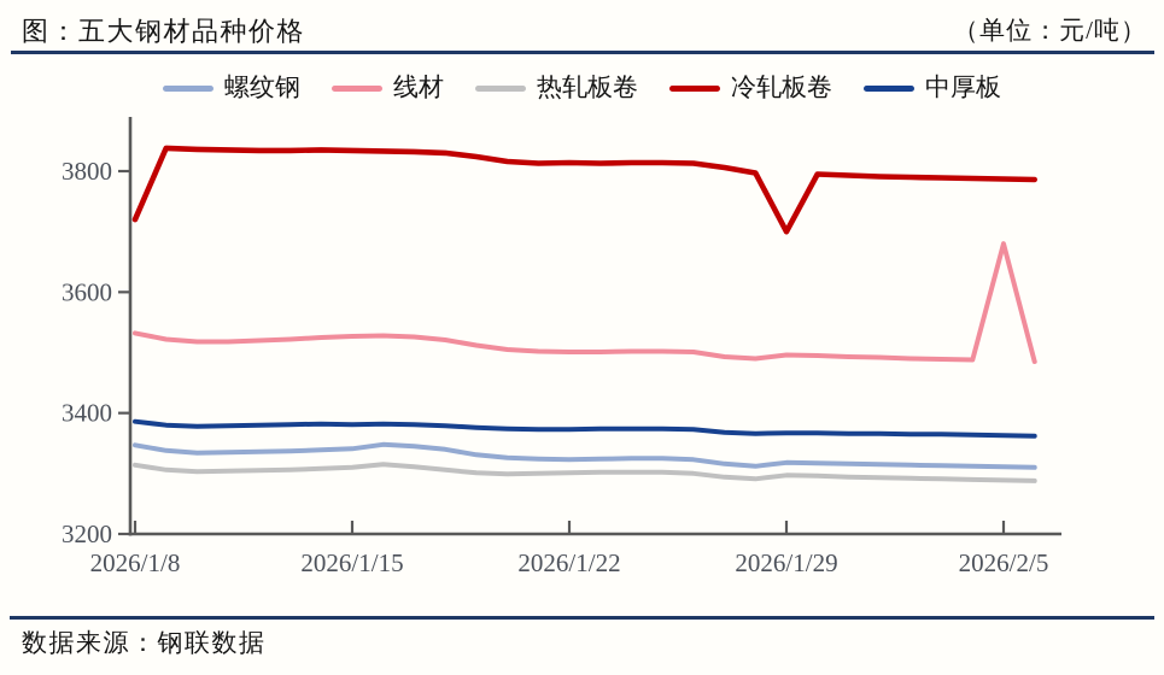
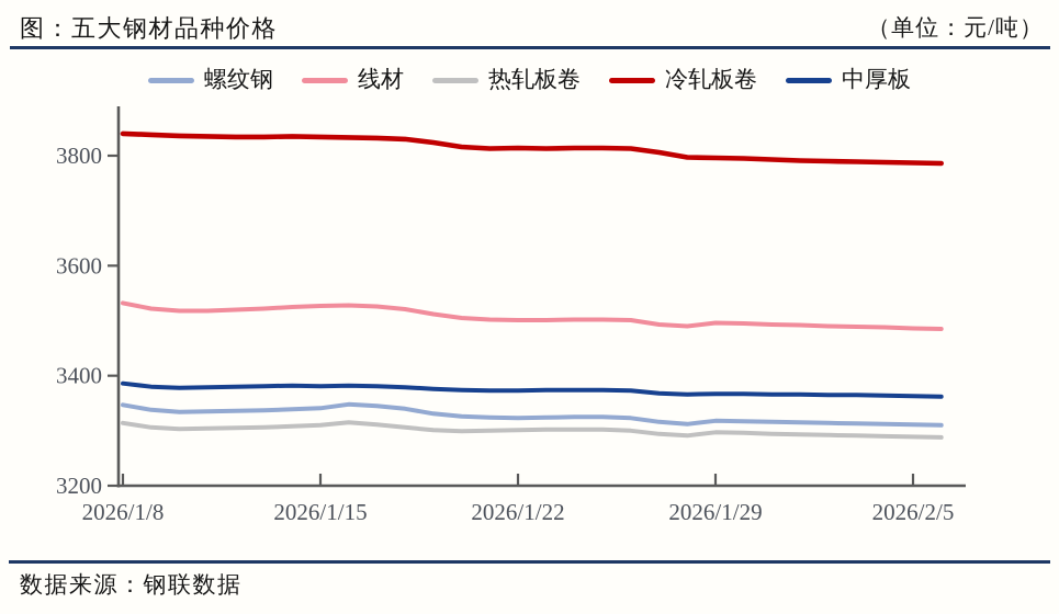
冷轧板卷/2026/1/8: 3720 -> 3840
冷轧板卷/2026/1/29: 3700 -> 3800
线材/2026/2/5: 3680 -> 3490
